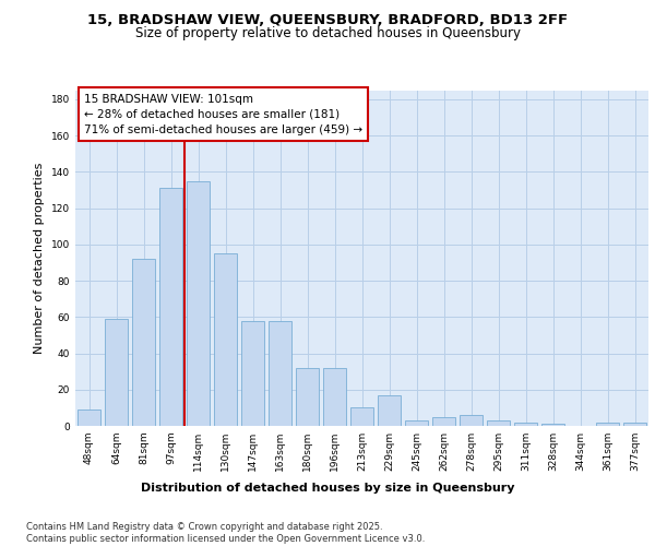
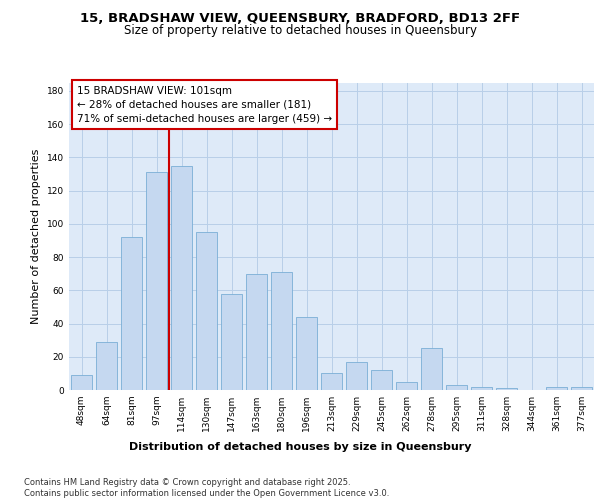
64sqm: 59 -> 29
163sqm: 58 -> 70
180sqm: 32 -> 71
196sqm: 32 -> 44
245sqm: 3 -> 12
278sqm: 6 -> 25
